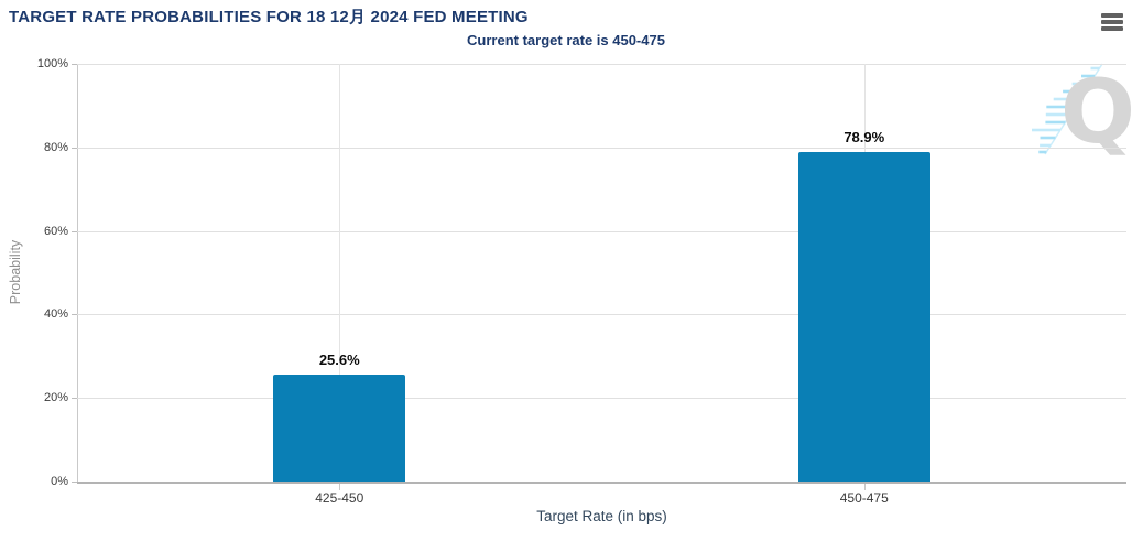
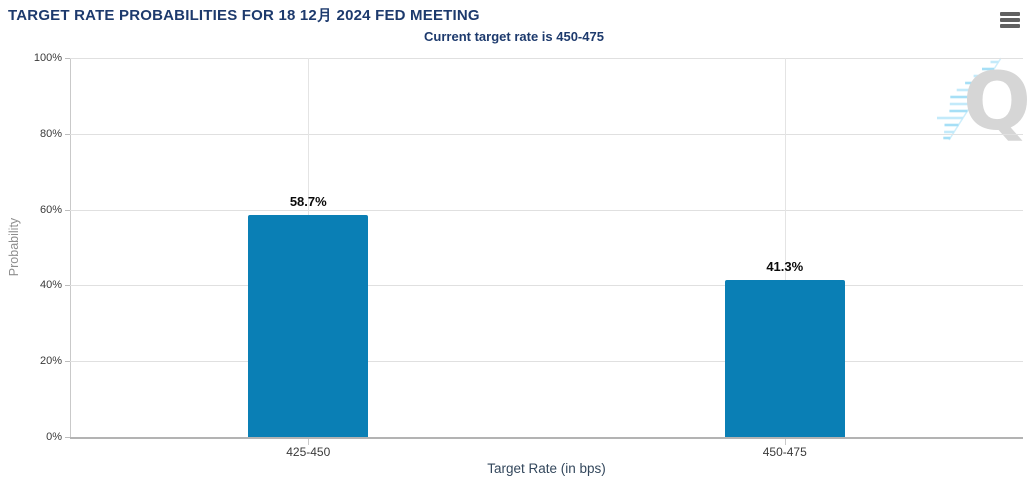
425-450: 25.6% -> 58.7%
450-475: 78.9% -> 41.3%
